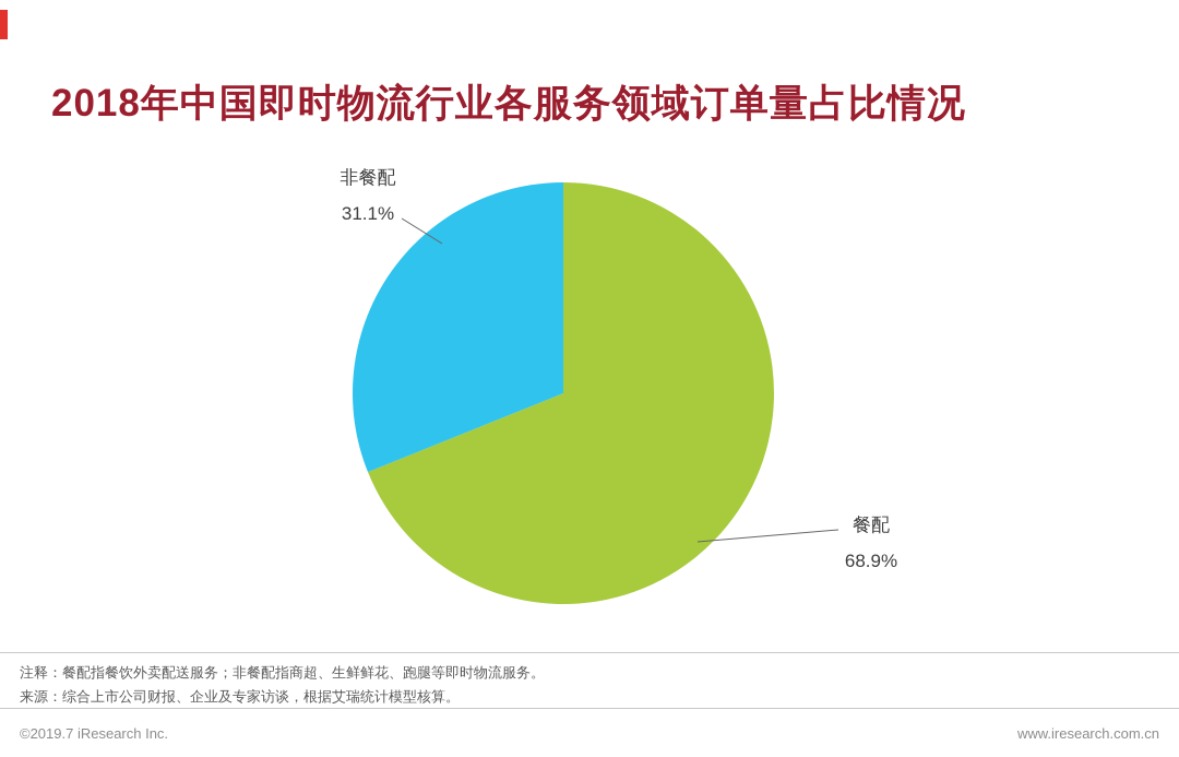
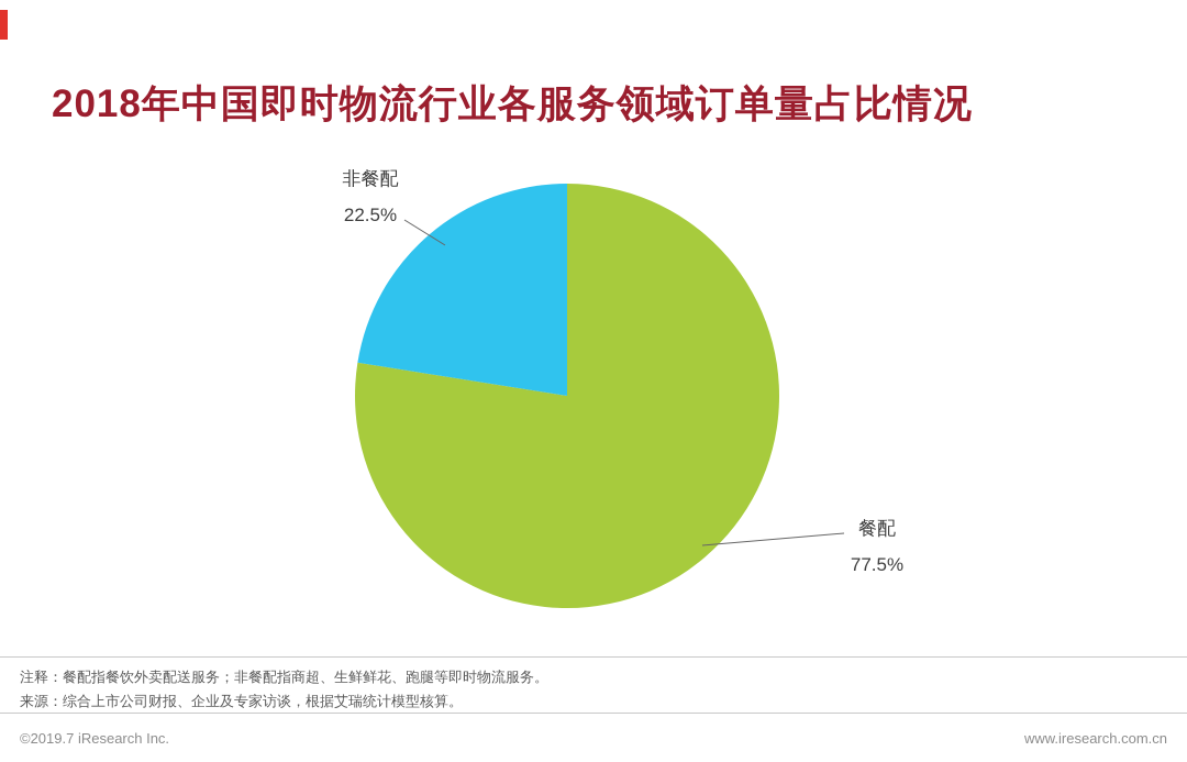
餐配: 68.9% -> 77.5%
非餐配: 31.1% -> 22.5%
